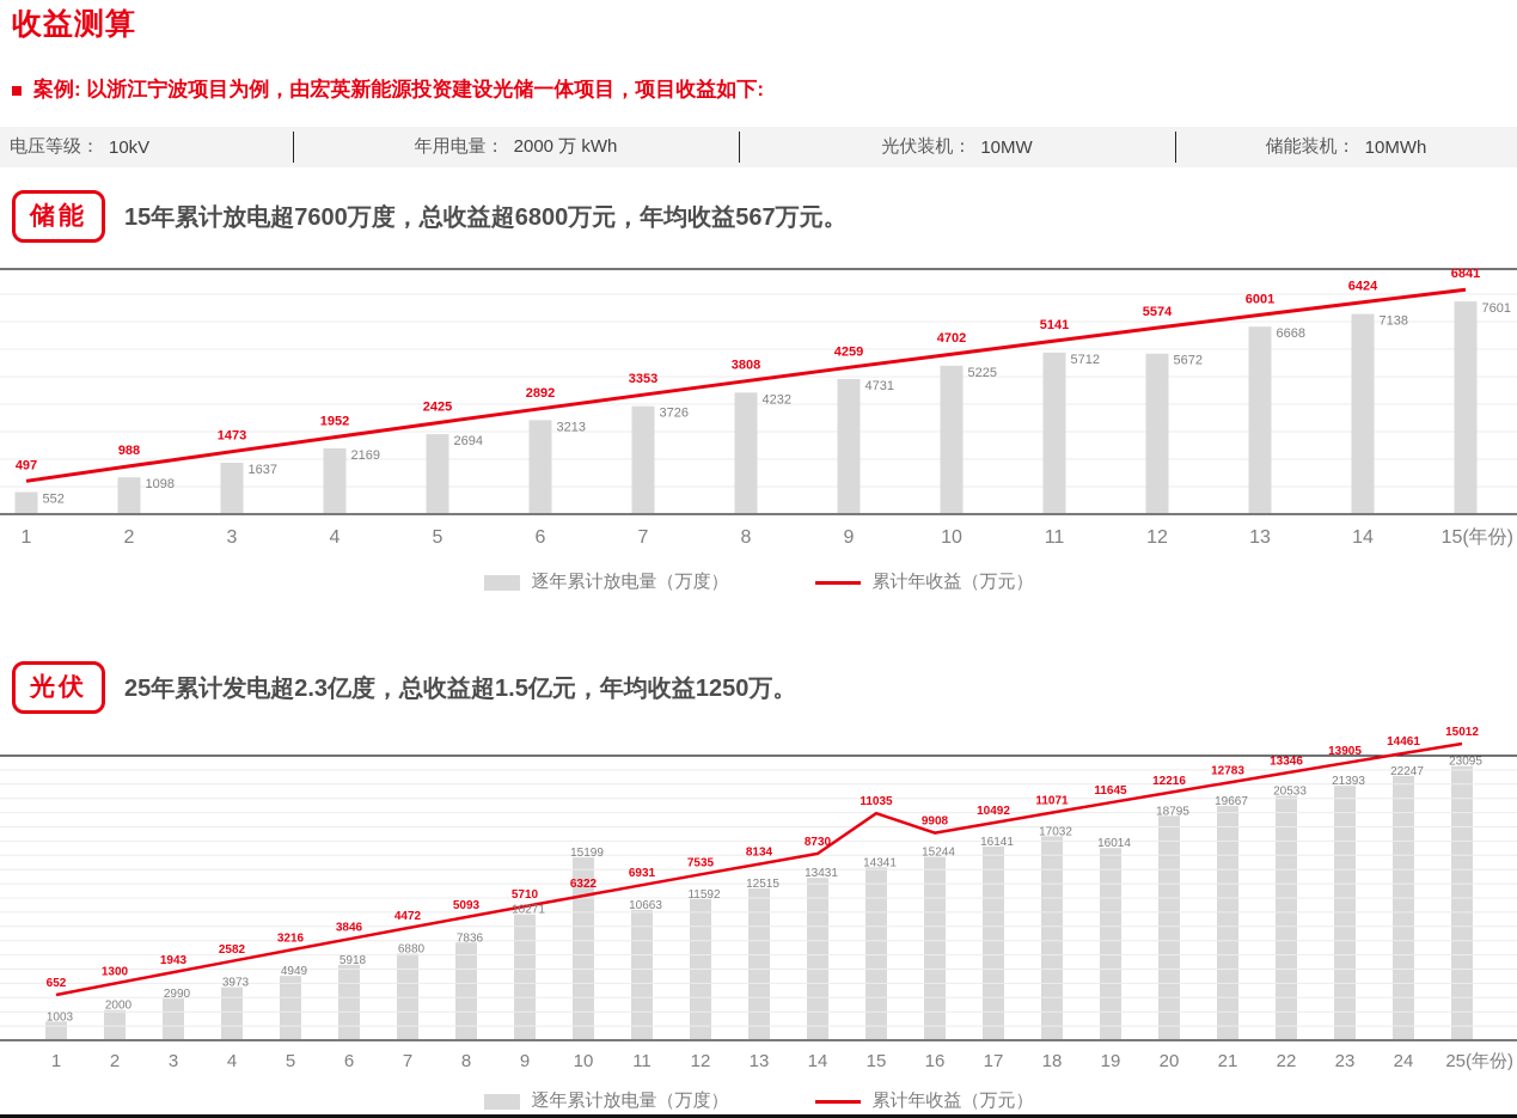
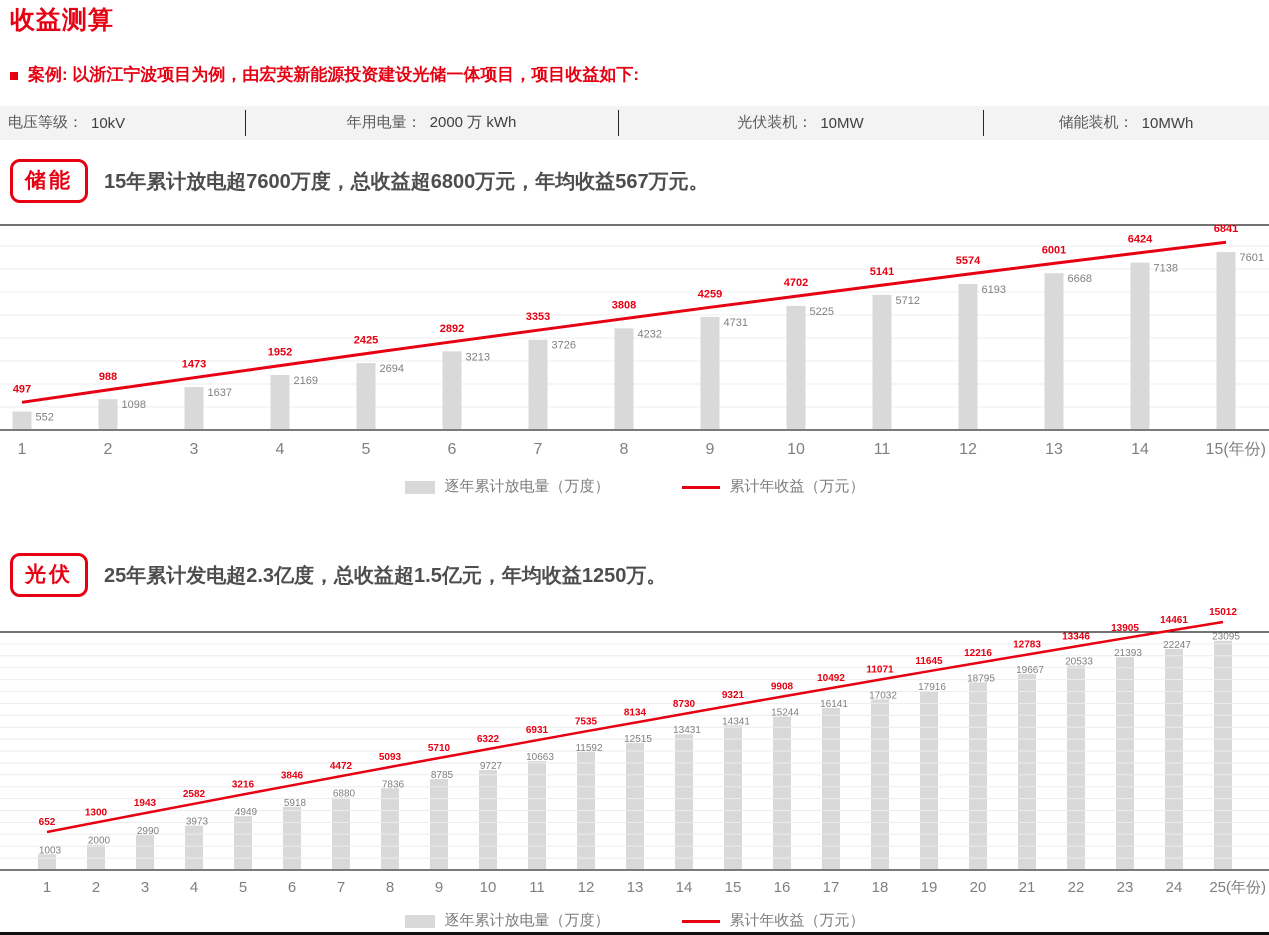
储能/逐年累计放电量（万度）/12: 5672 -> 6193
光伏/逐年累计放电量（万度）/9: 10271 -> 8785
光伏/逐年累计放电量（万度）/10: 15199 -> 9727
光伏/累计年收益（万元）/15: 11035 -> 9321
光伏/逐年累计放电量（万度）/19: 16014 -> 17916
